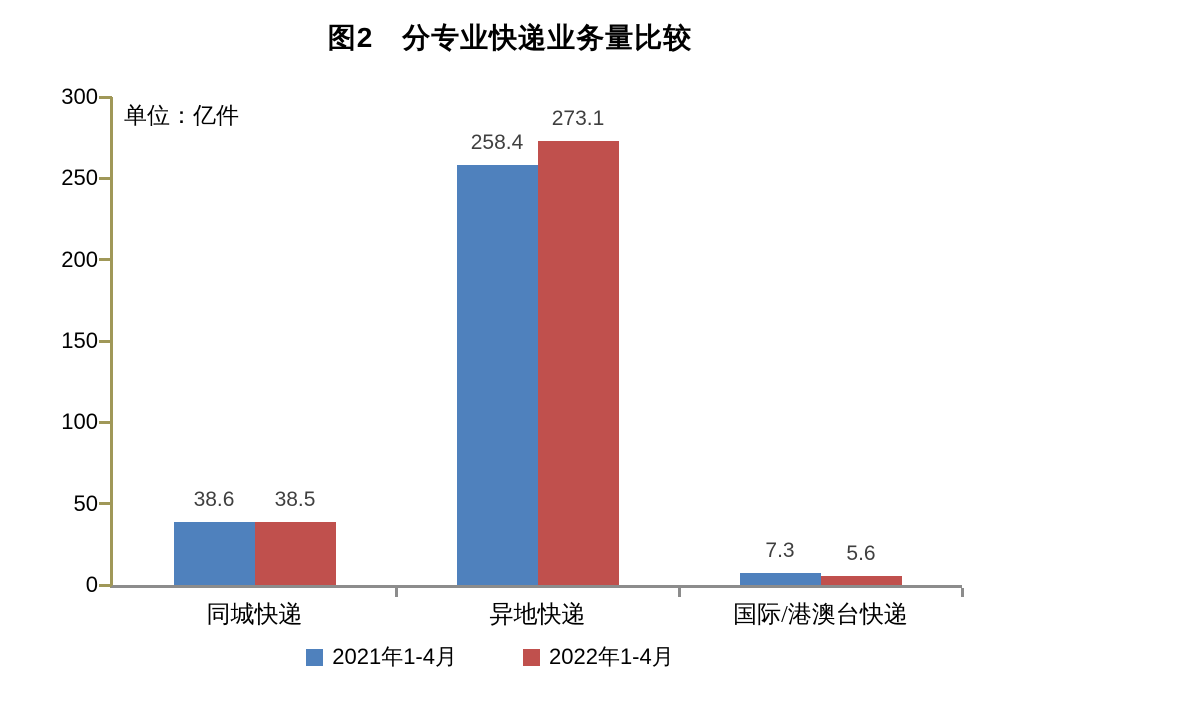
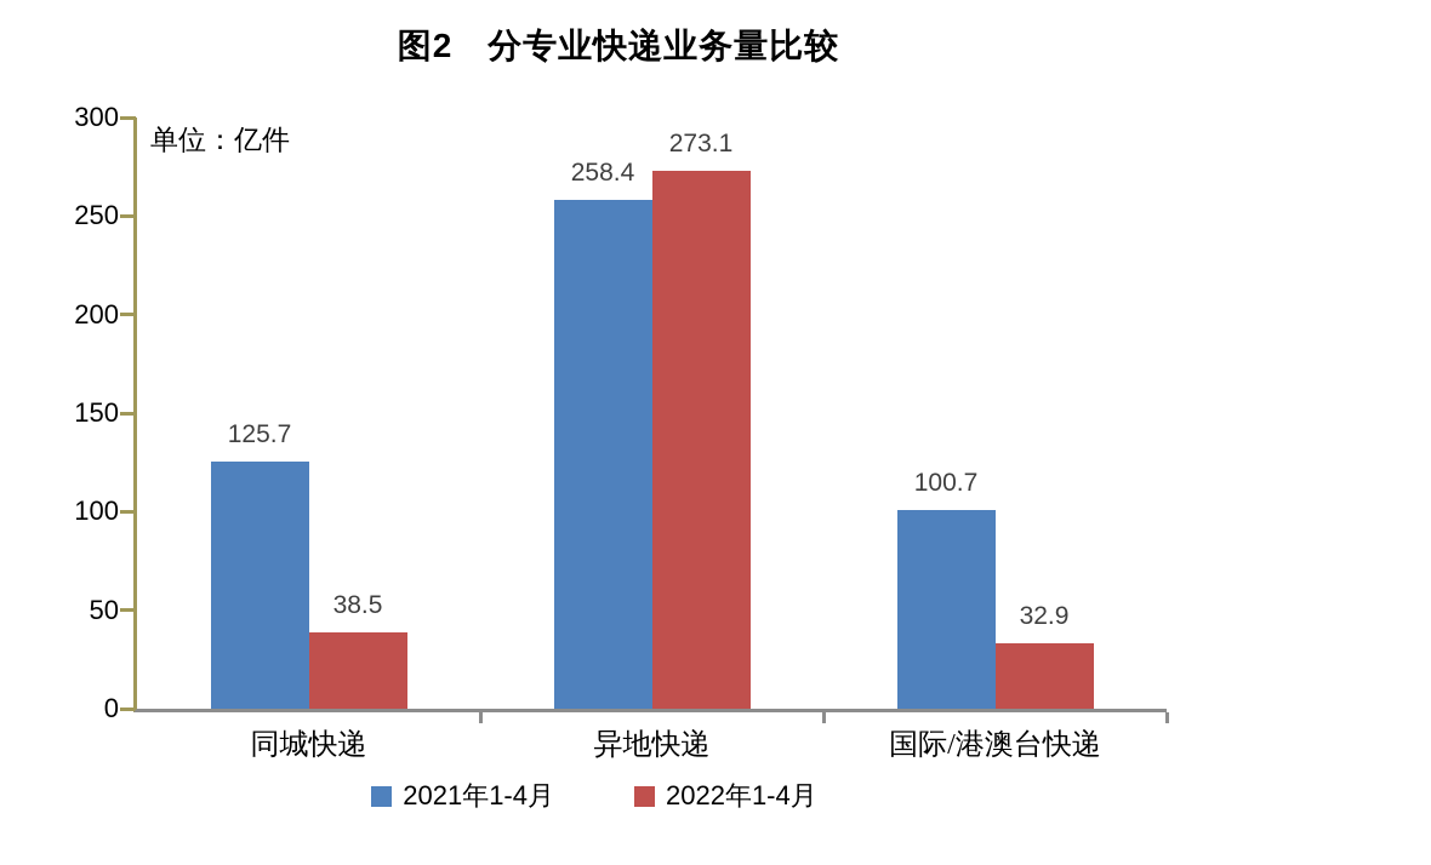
2021年1-4月/同城快递: 38.6 -> 125.7
2021年1-4月/国际/港澳台快递: 7.3 -> 100.7
2022年1-4月/国际/港澳台快递: 5.6 -> 32.9
